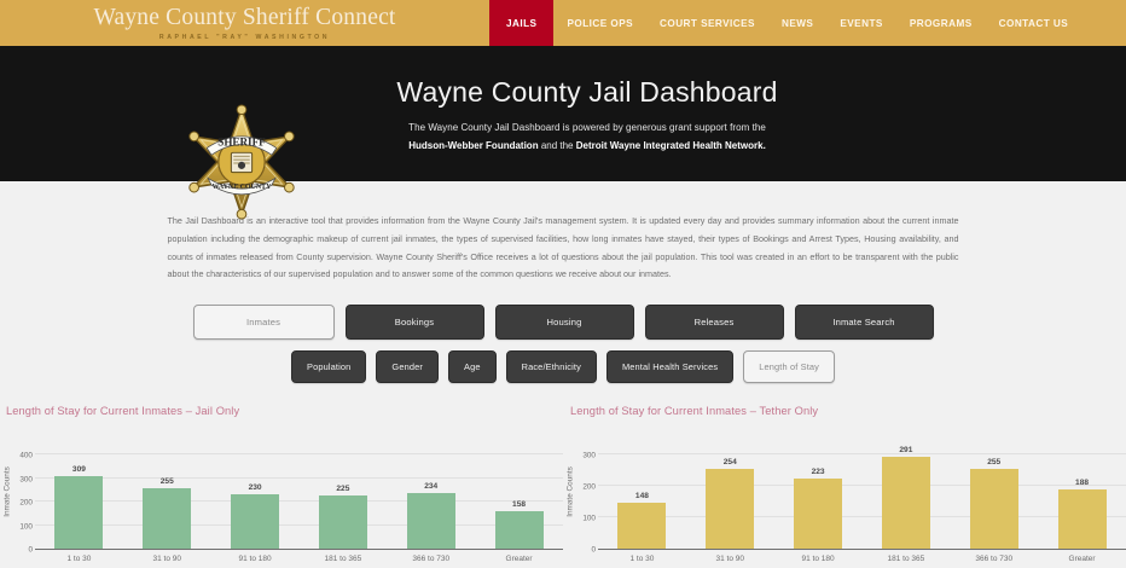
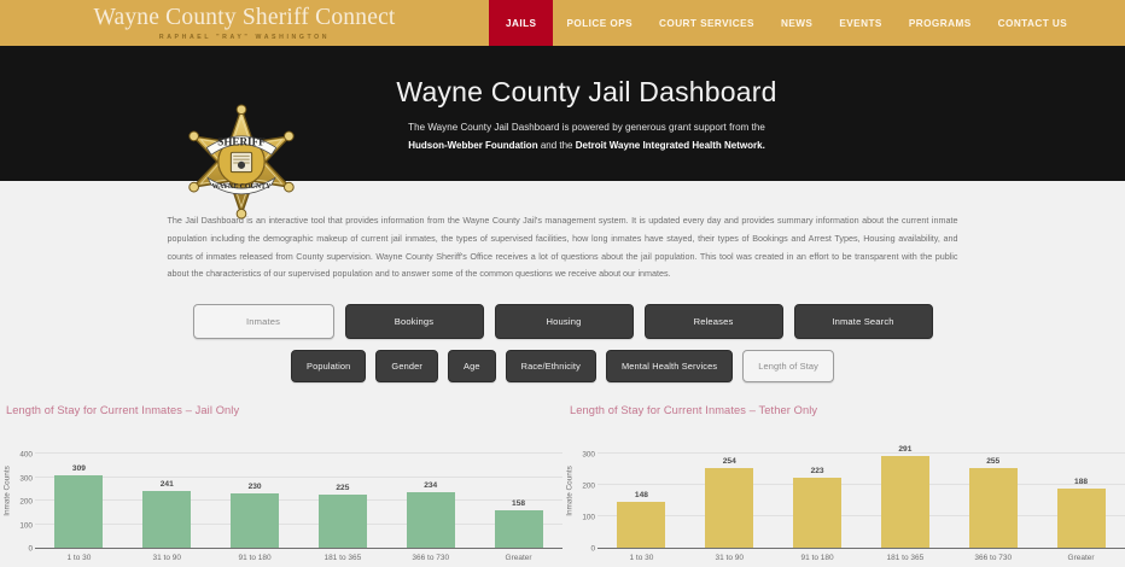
Length of Stay for Current Inmates – Jail Only/31 to 90: 255 -> 241
